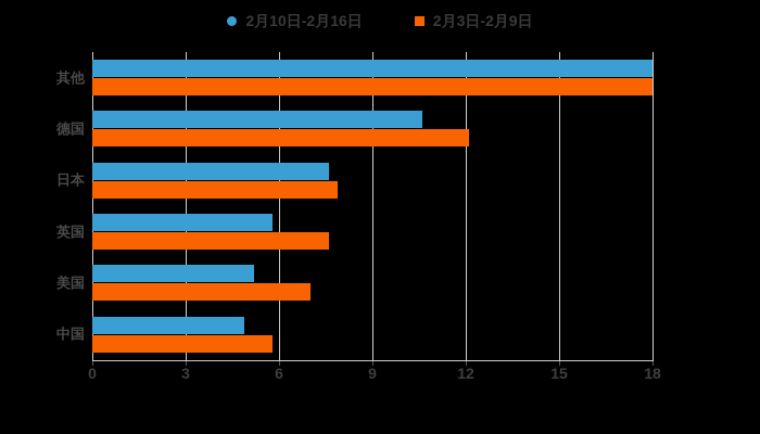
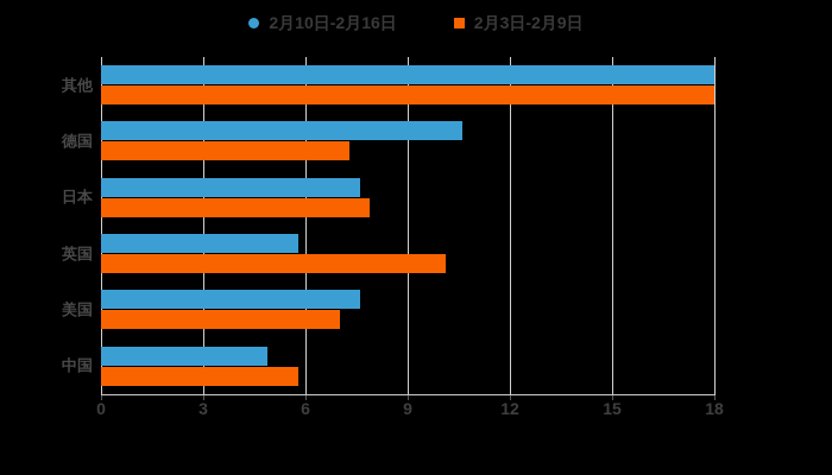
2月10日-2月16日/美国: 5.2 -> 7.6
2月3日-2月9日/英国: 7.6 -> 10.1
2月3日-2月9日/德国: 12.1 -> 7.3
